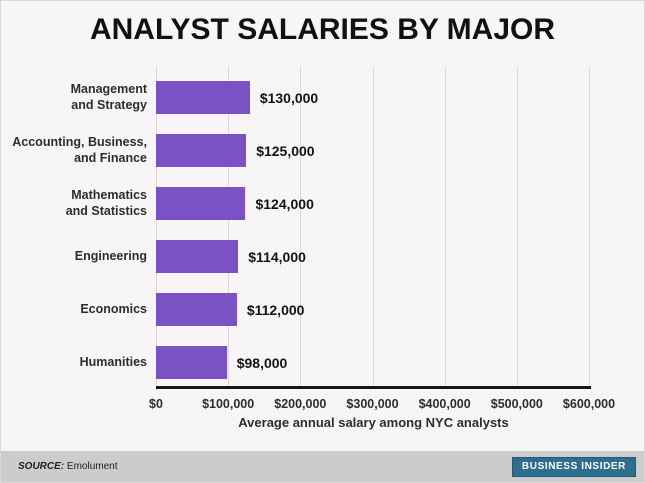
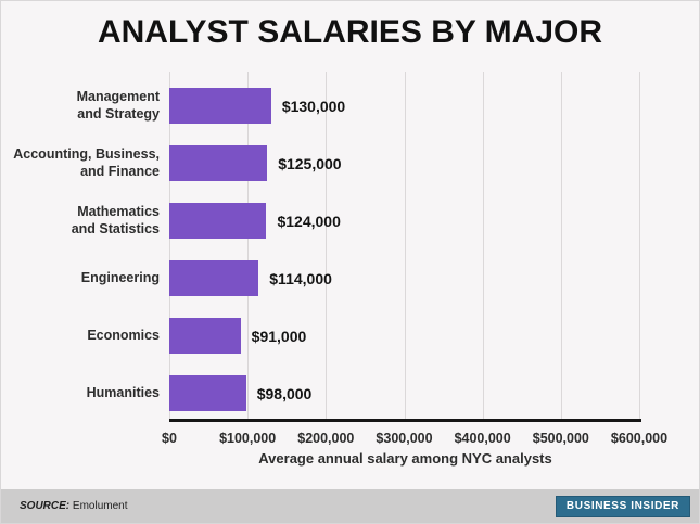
Economics: $112,000 -> $91,000
